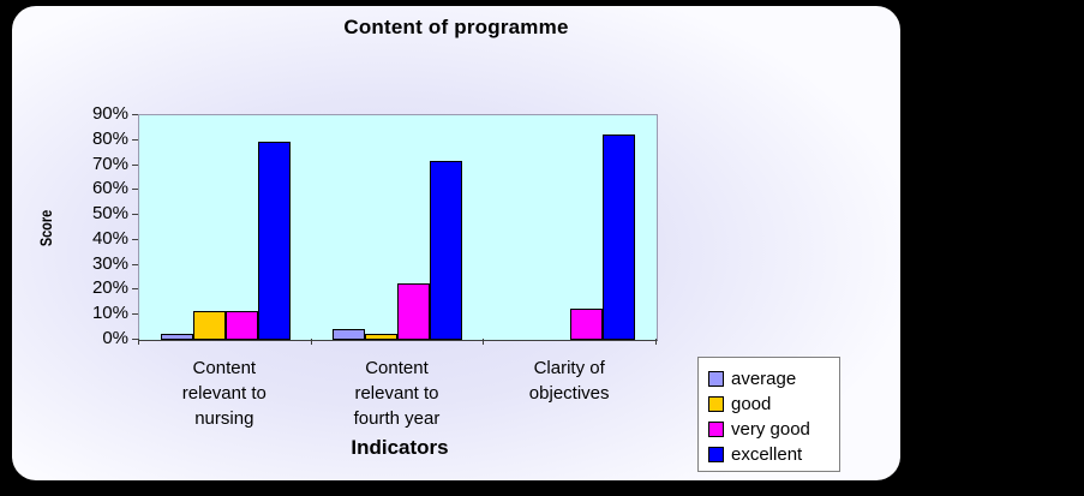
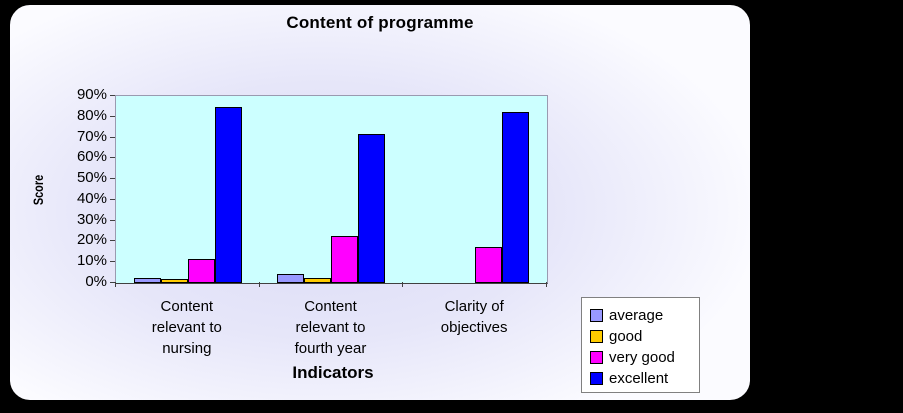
good/Content relevant to nursing: 11% -> 2%
excellent/Content relevant to nursing: 79% -> 84%
very good/Clarity of objectives: 12% -> 17%
